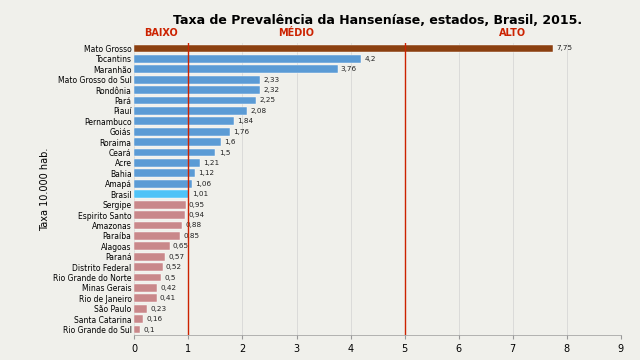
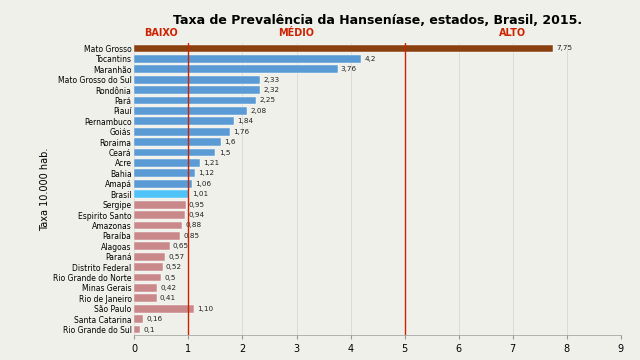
São Paulo: 0,23 -> 1,10
